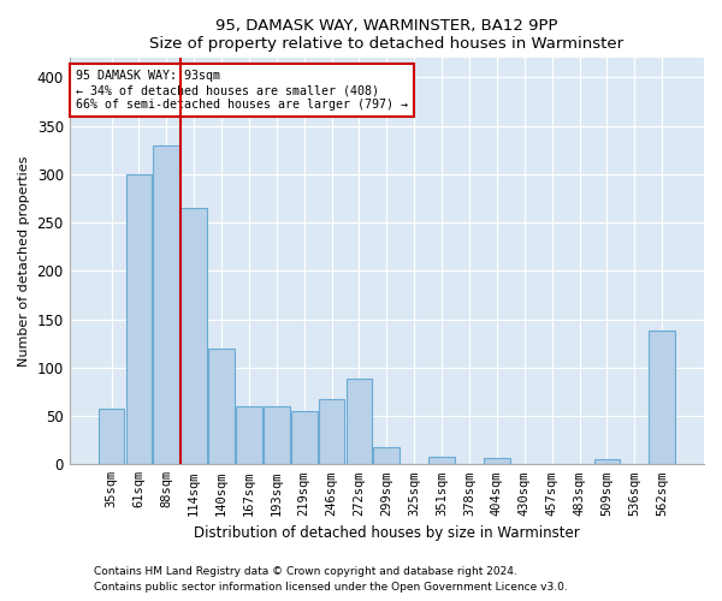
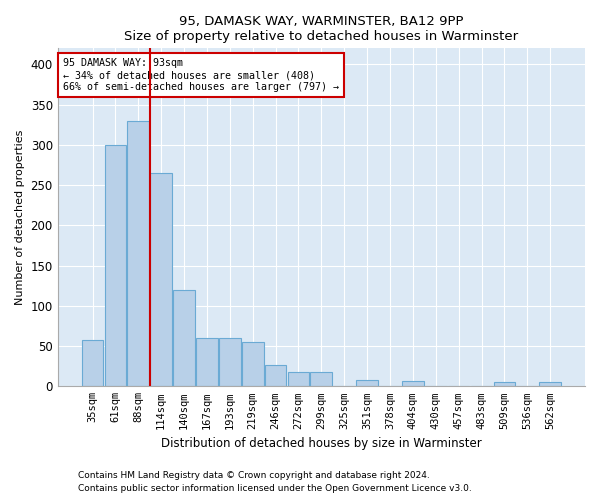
246sqm: 68 -> 27
272sqm: 88 -> 18
562sqm: 138 -> 5
